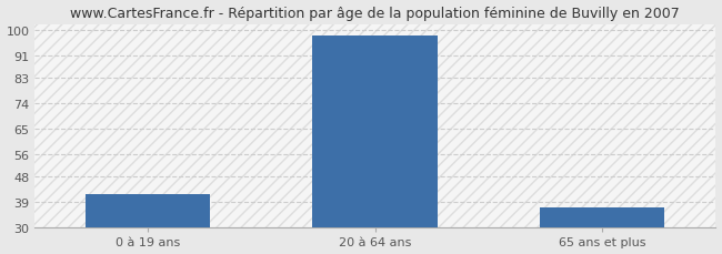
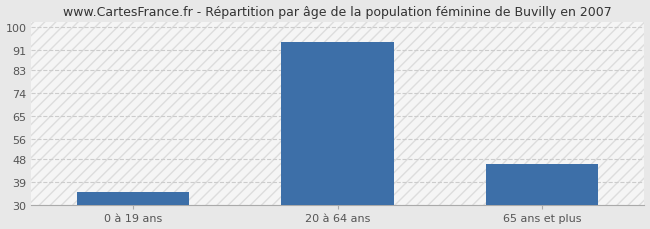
0 à 19 ans: 42 -> 35
20 à 64 ans: 98 -> 94
65 ans et plus: 37 -> 46
